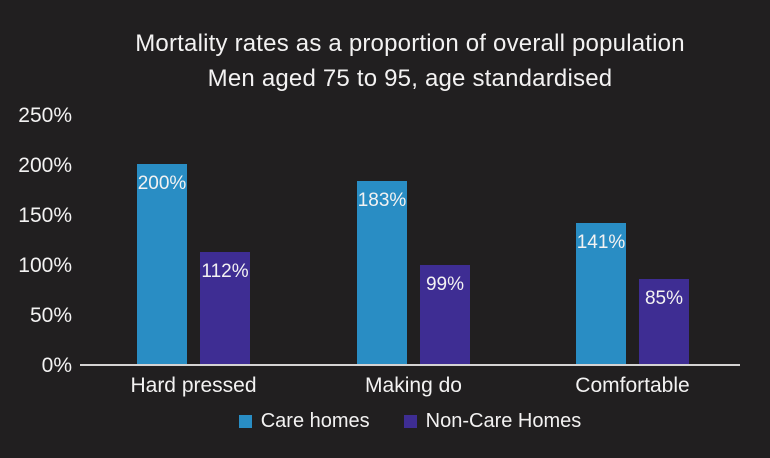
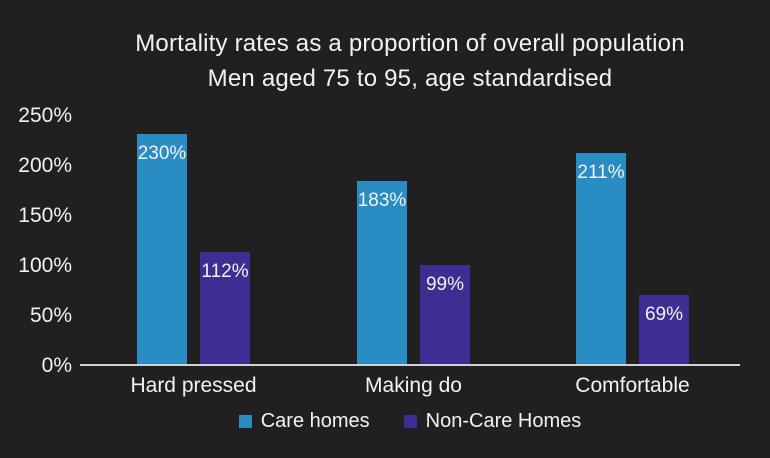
Care homes/Hard pressed: 200% -> 230%
Care homes/Comfortable: 141% -> 211%
Non-Care Homes/Comfortable: 85% -> 69%
